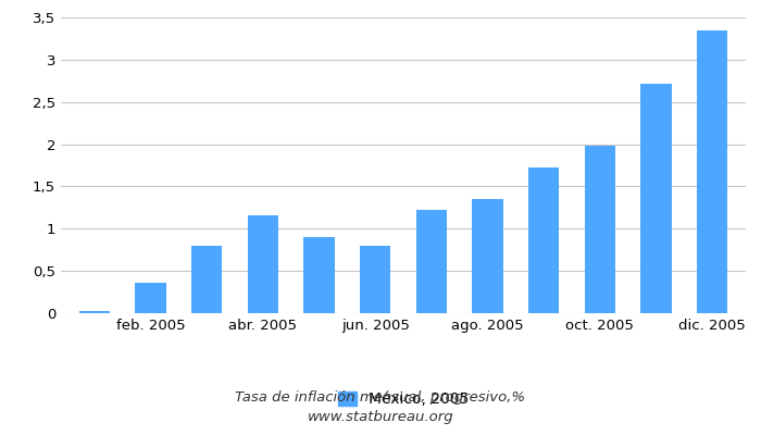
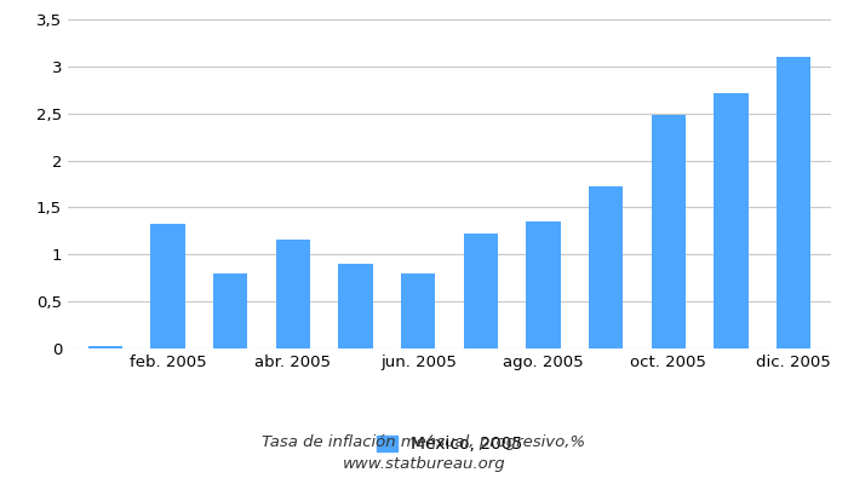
feb. 2005: 0,36 -> 1,32
oct. 2005: 1,98 -> 2,48
dic. 2005: 3,34 -> 3,10
